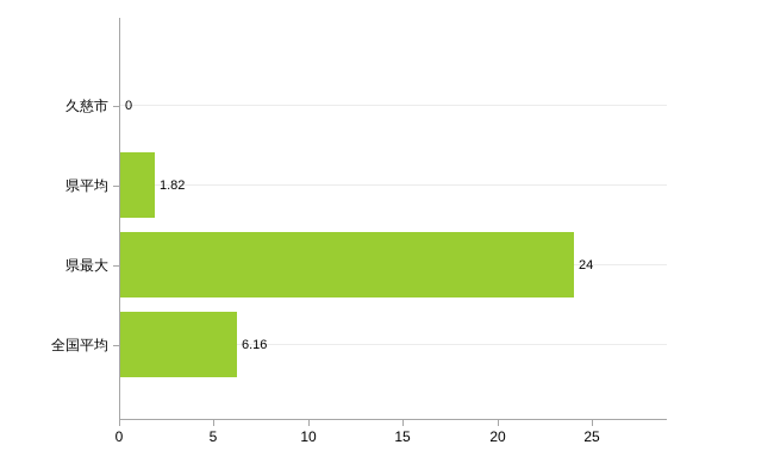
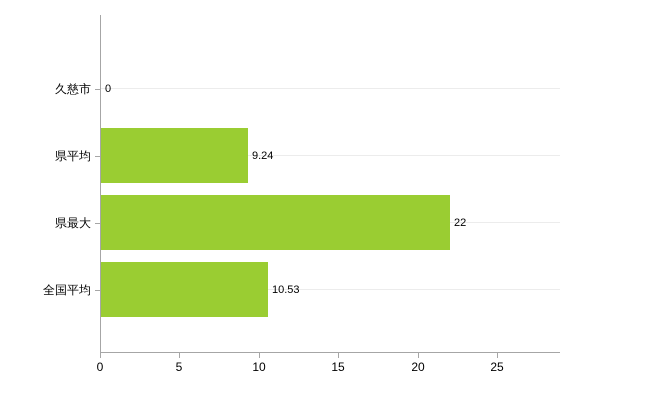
県平均: 1.82 -> 9.24
県最大: 24 -> 22
全国平均: 6.16 -> 10.53
